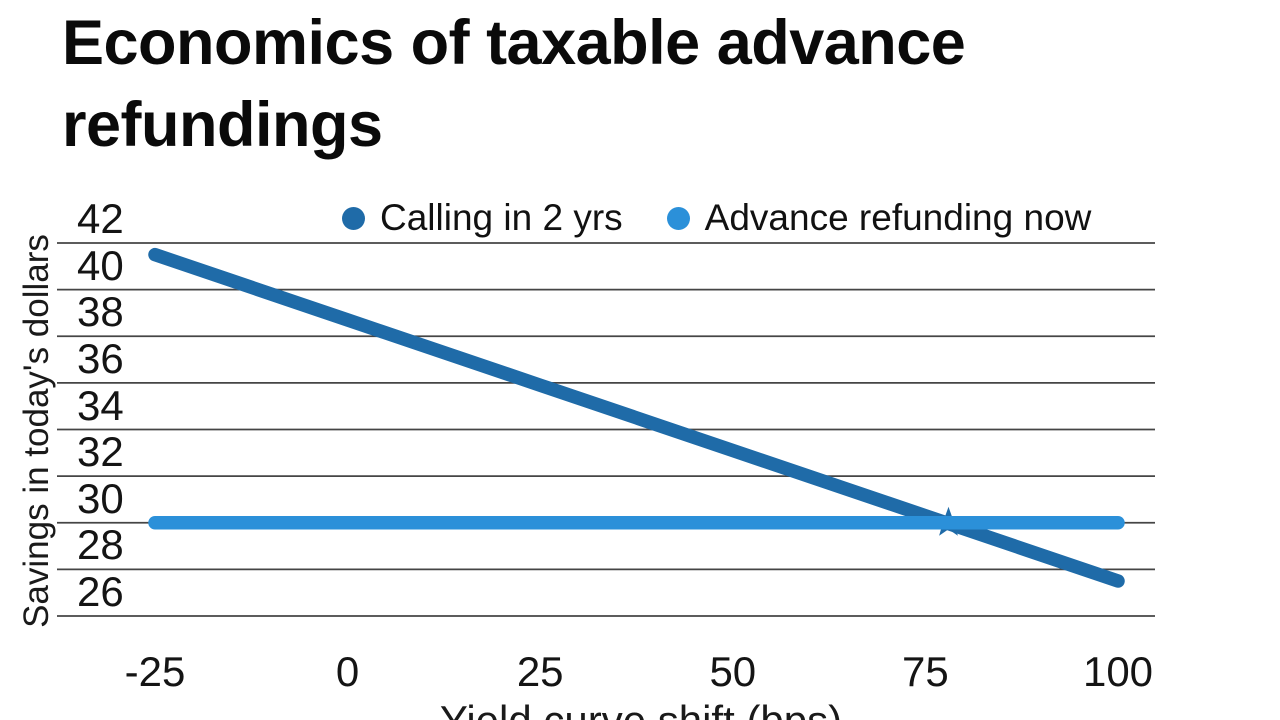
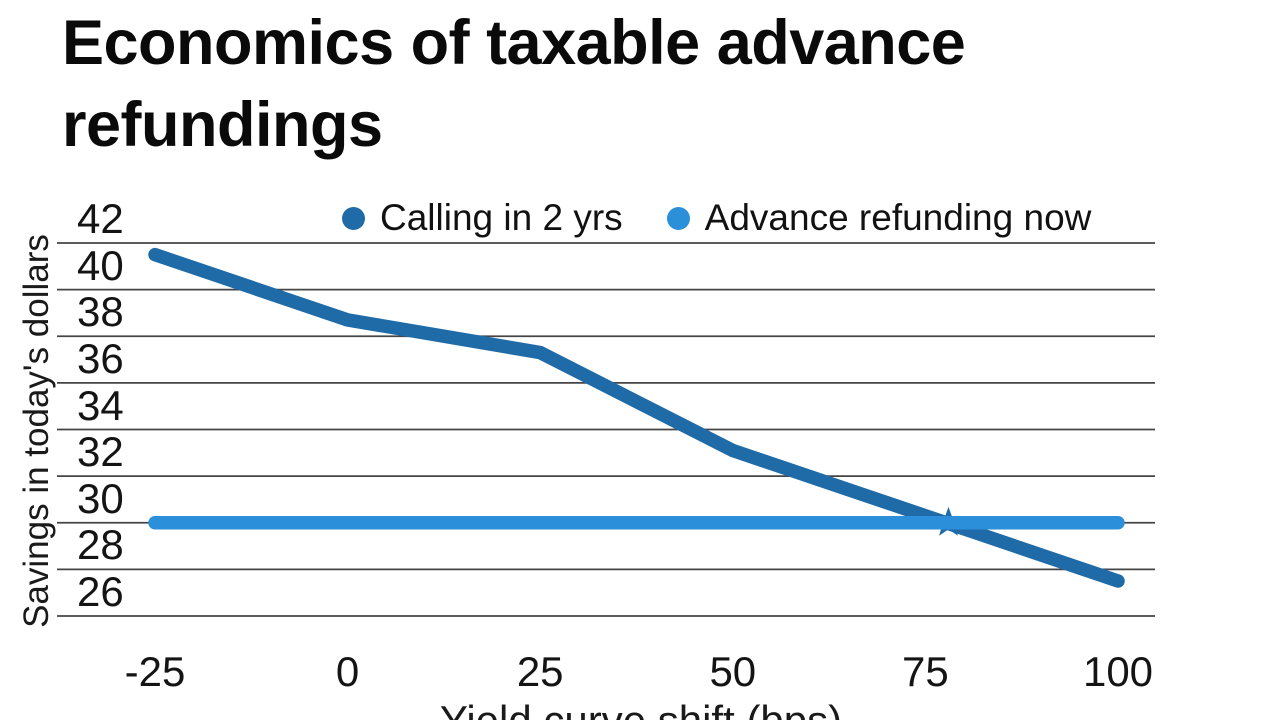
Calling in 2 yrs/25: 35.9 -> 37.3
